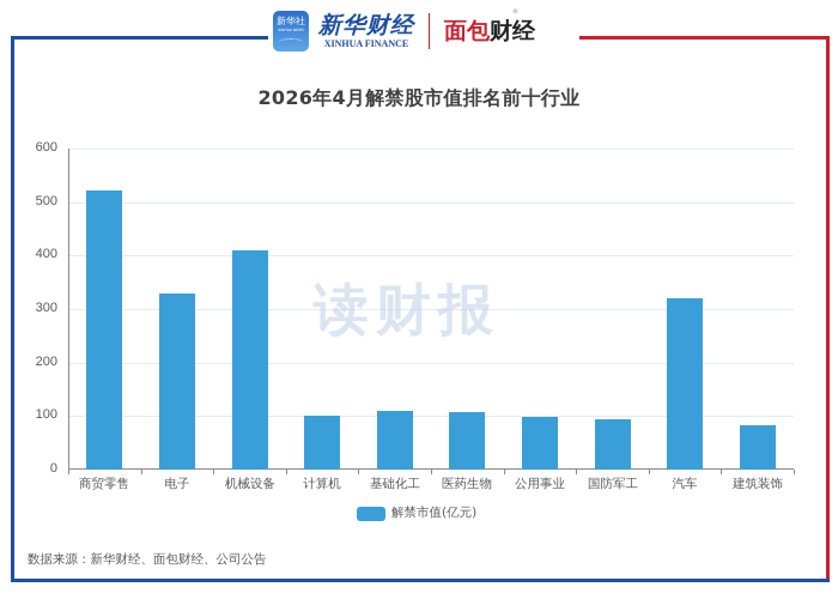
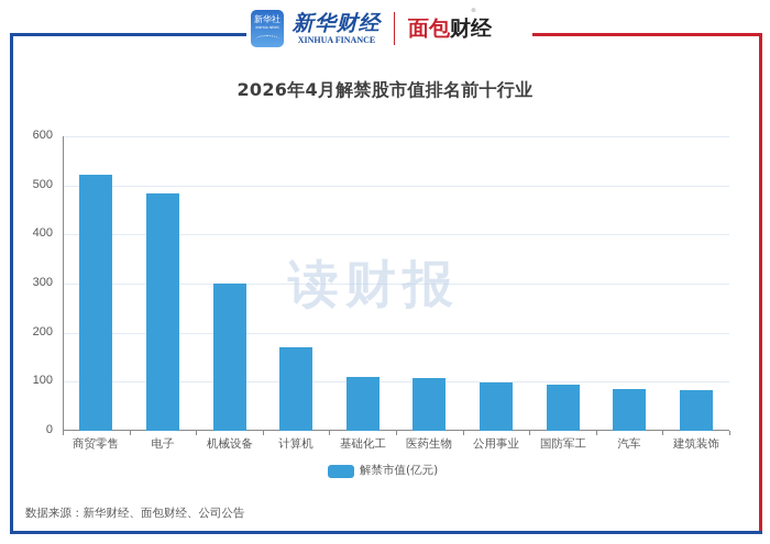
电子: 330 -> 480
机械设备: 410 -> 300
计算机: 100 -> 170
汽车: 320 -> 80
